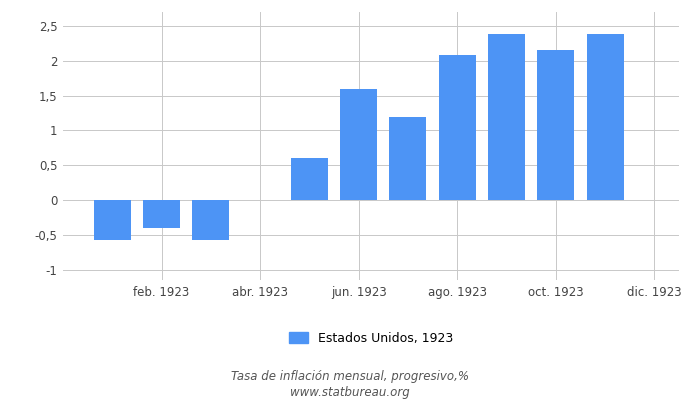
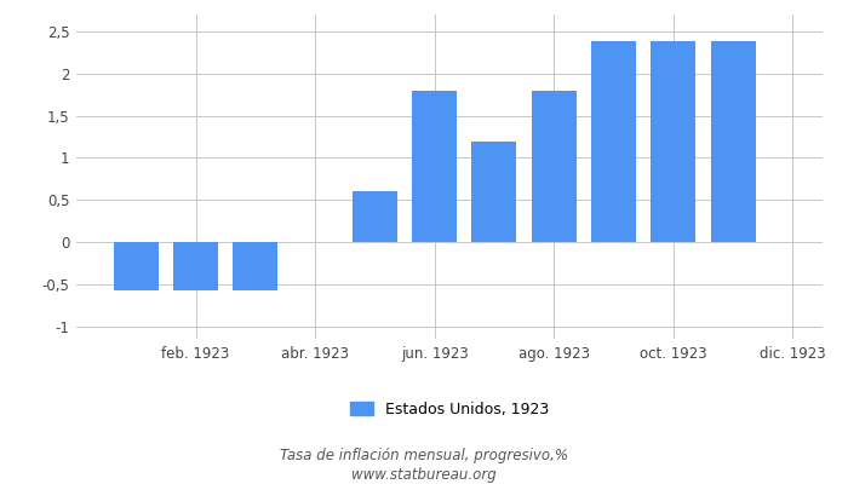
feb. 1923: -0,40 -> -0,58
jun. 1923: 1,60 -> 1,80
ago. 1923: 2,08 -> 1,80
oct. 1923: 2,16 -> 2,38
